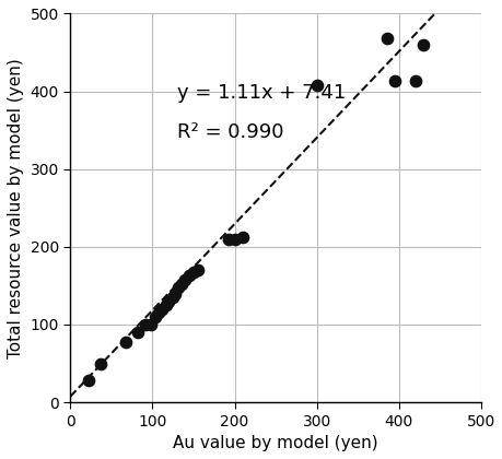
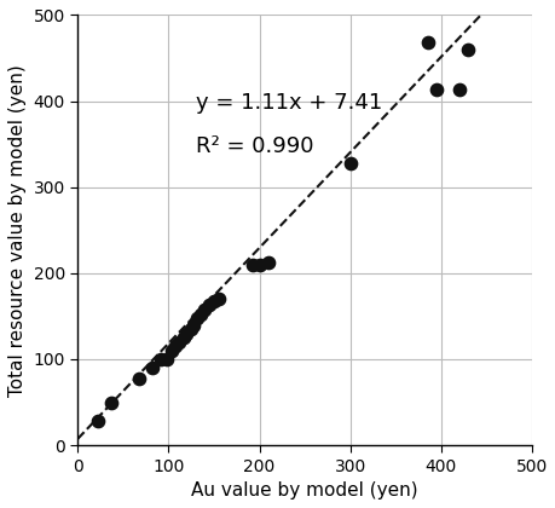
300: 408 -> 328
